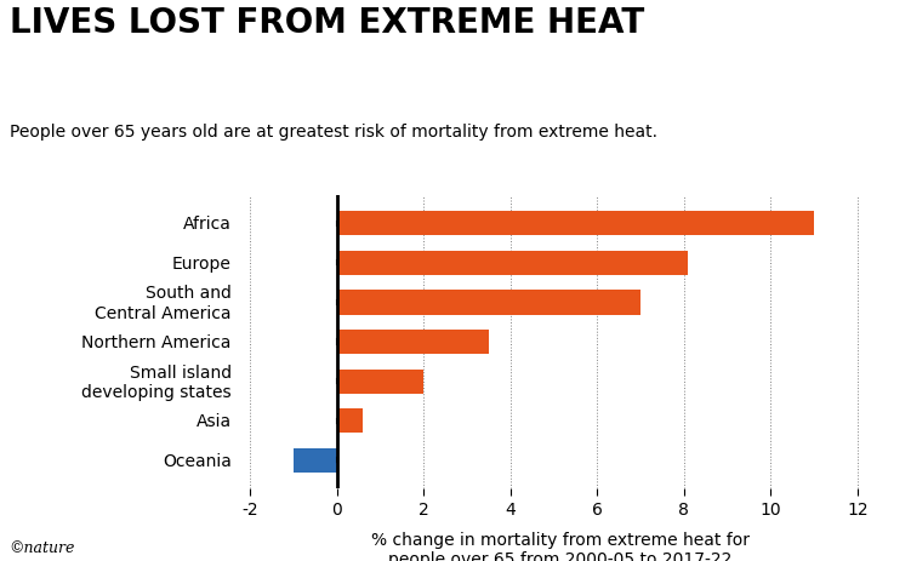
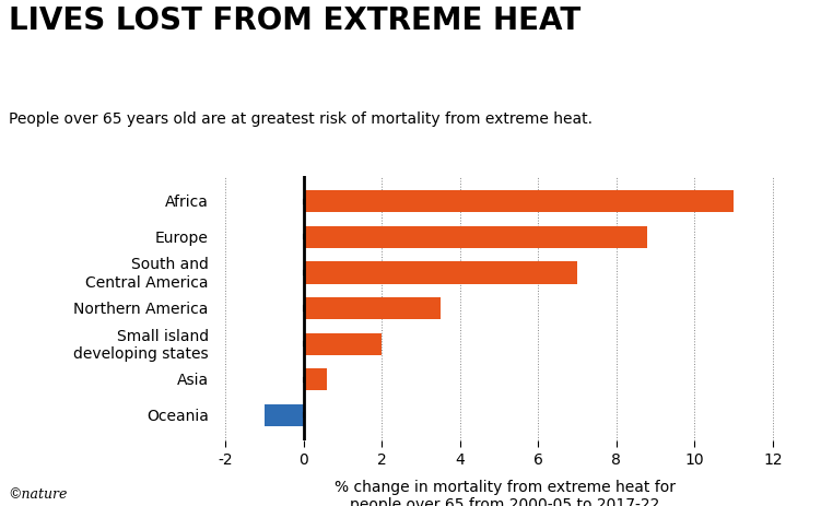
Europe: 8.1 -> 8.8
